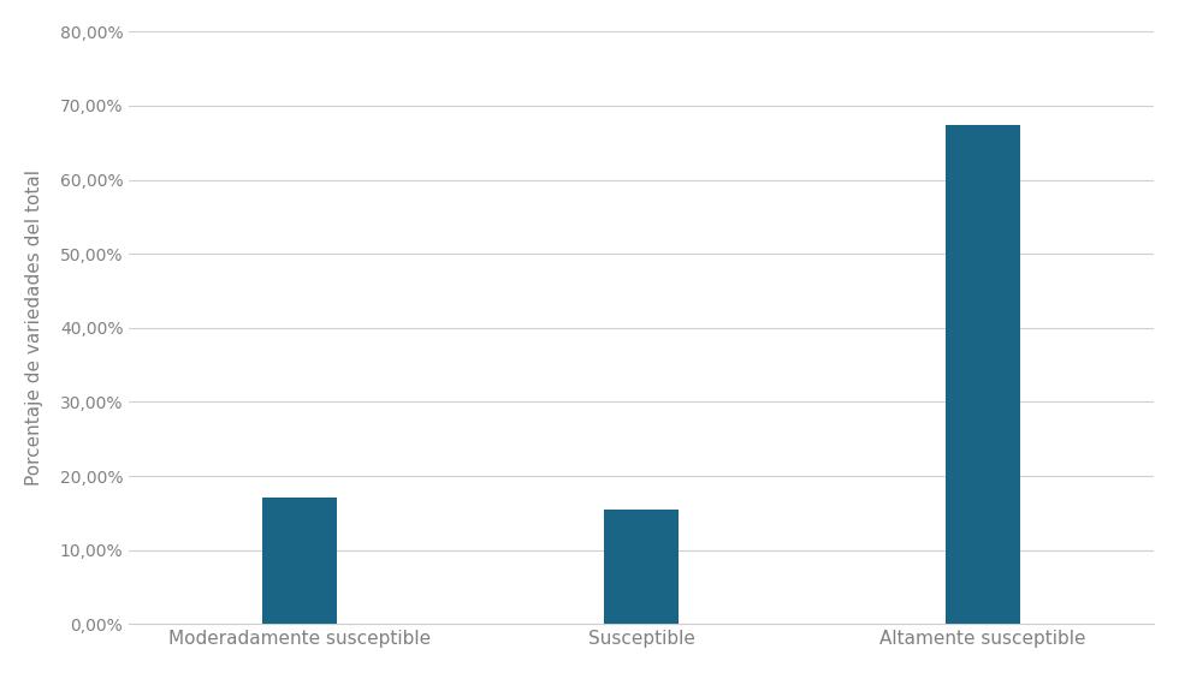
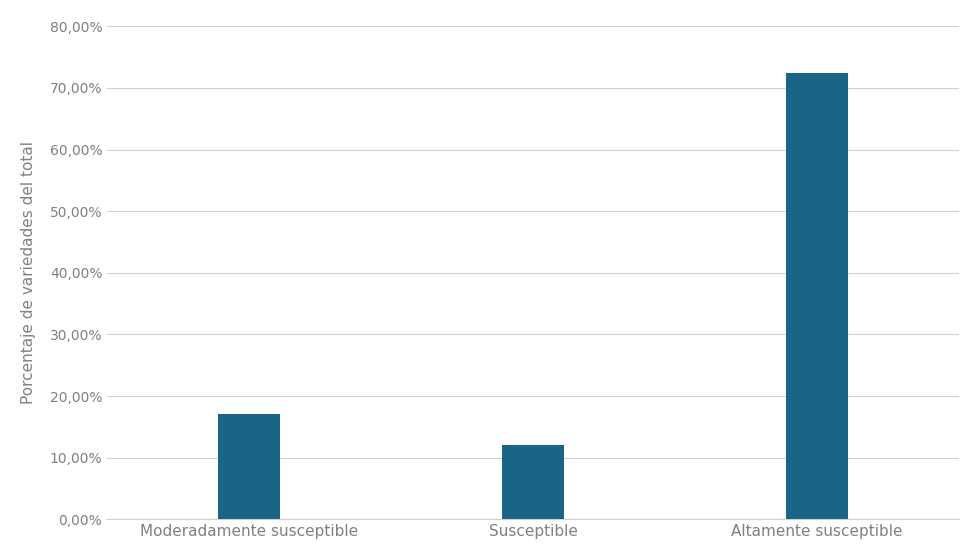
Susceptible: 15,5% -> 12,0%
Altamente susceptible: 67,3% -> 72,4%
